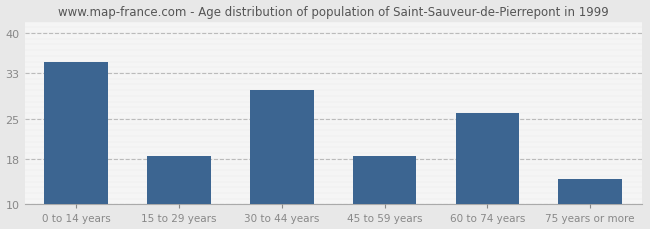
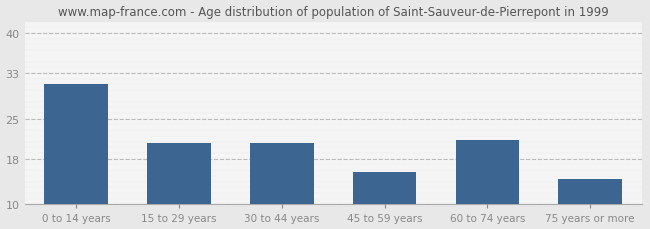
0 to 14 years: 35.0 -> 31.0
15 to 29 years: 18.5 -> 20.8
30 to 44 years: 30.0 -> 20.8
45 to 59 years: 18.5 -> 15.6
60 to 74 years: 26.0 -> 21.2
